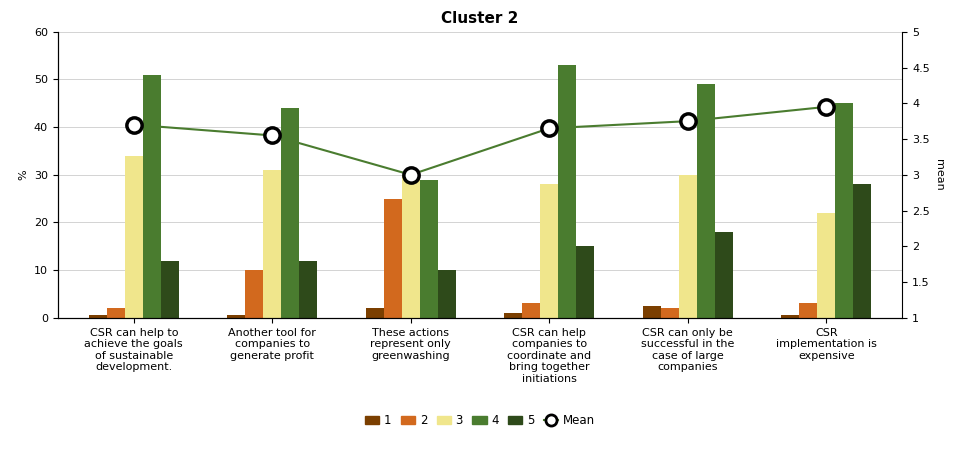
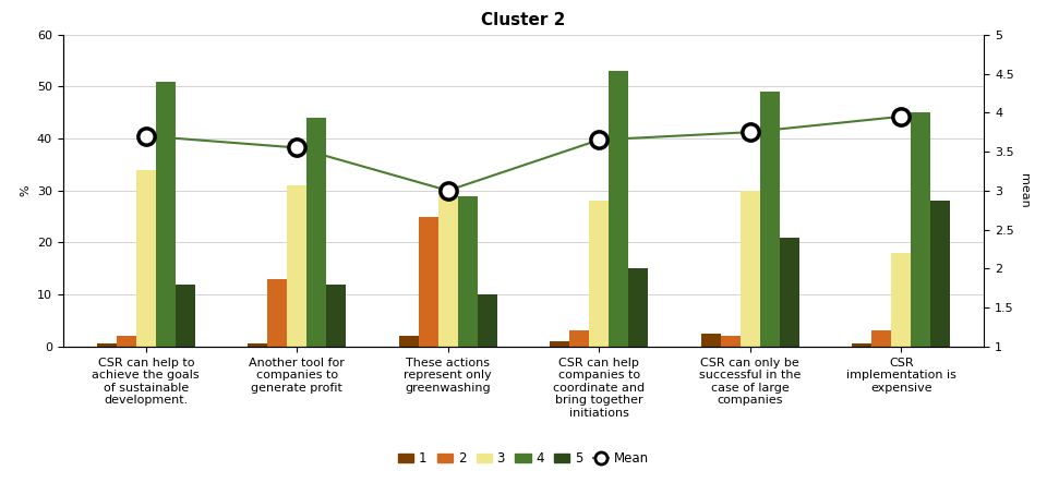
2/Another tool for companies to generate profit: 10 -> 13
5/CSR can only be successful in the case of large companies: 18 -> 21
3/CSR implementation is expensive: 22 -> 18
